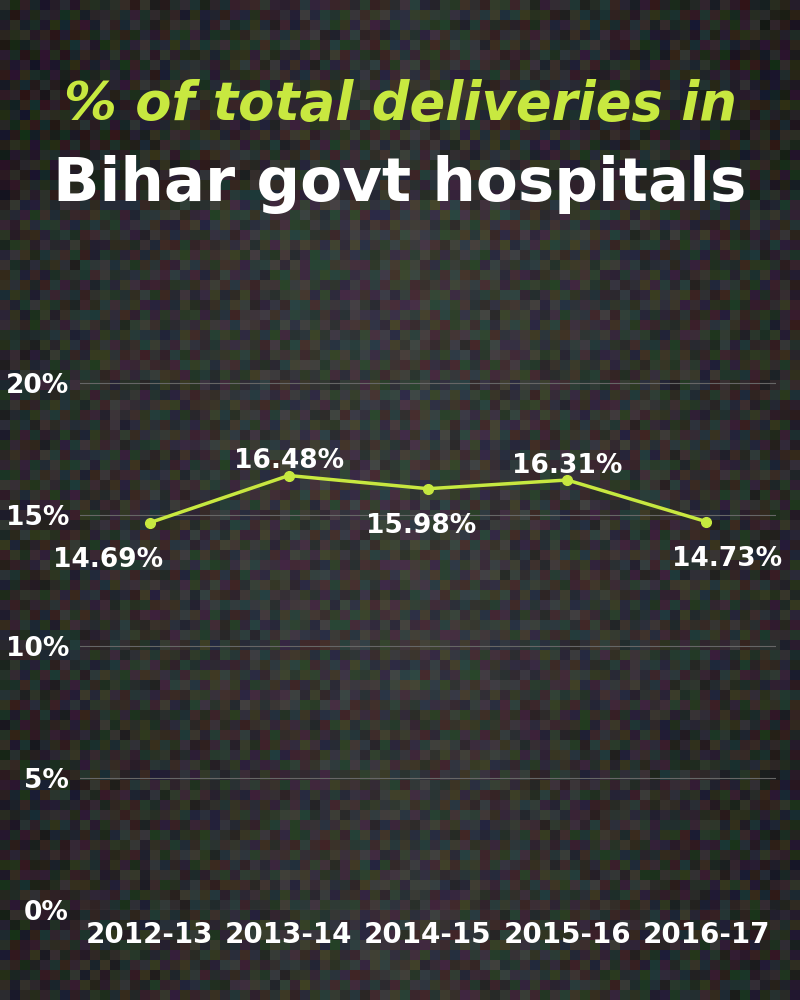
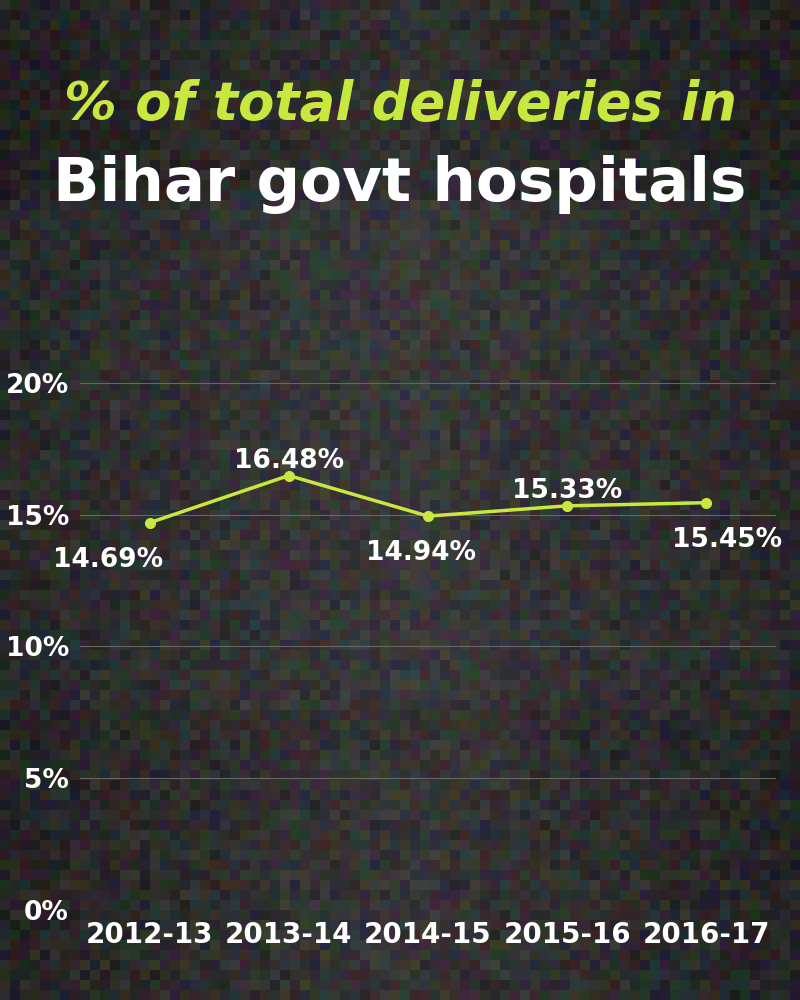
2014-15: 15.98% -> 14.94%
2015-16: 16.31% -> 15.33%
2016-17: 14.73% -> 15.45%
